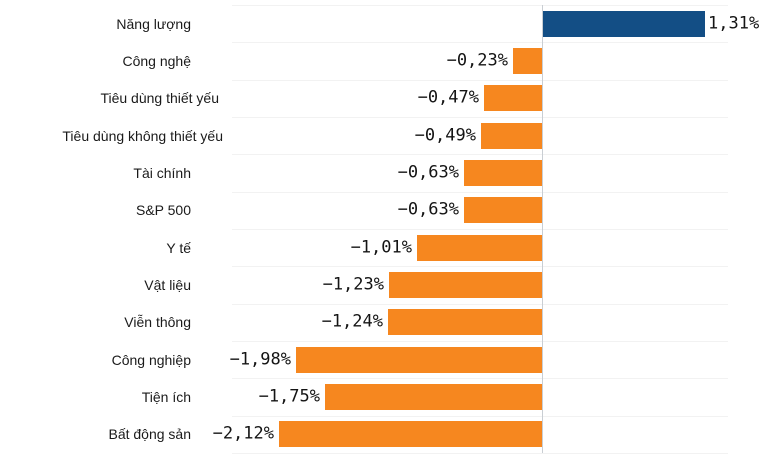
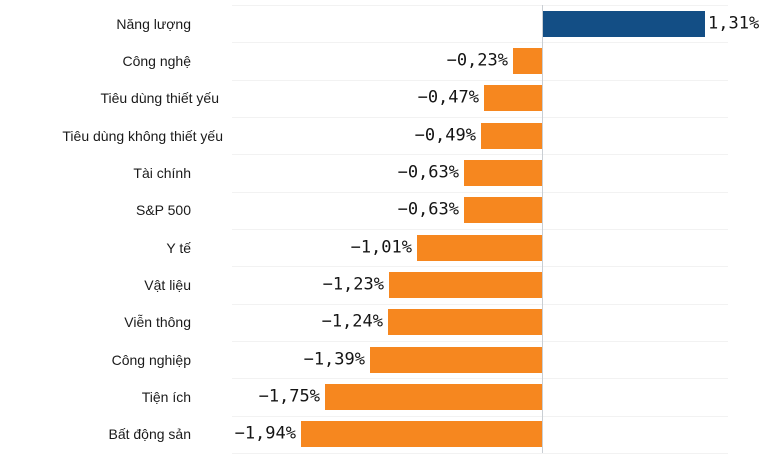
Công nghiệp: −1,98% -> −1,39%
Bất động sản: −2,12% -> −1,94%
